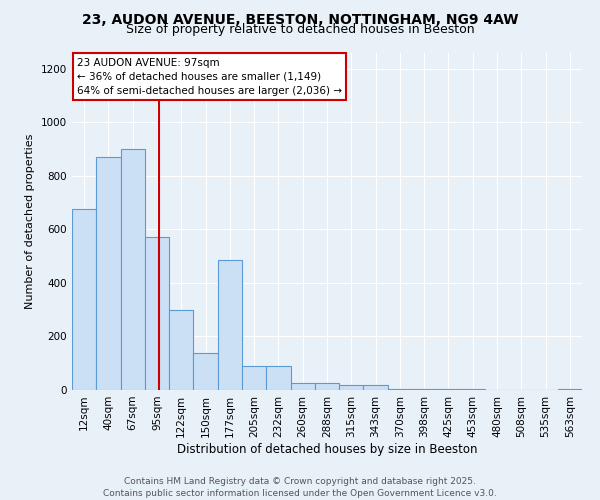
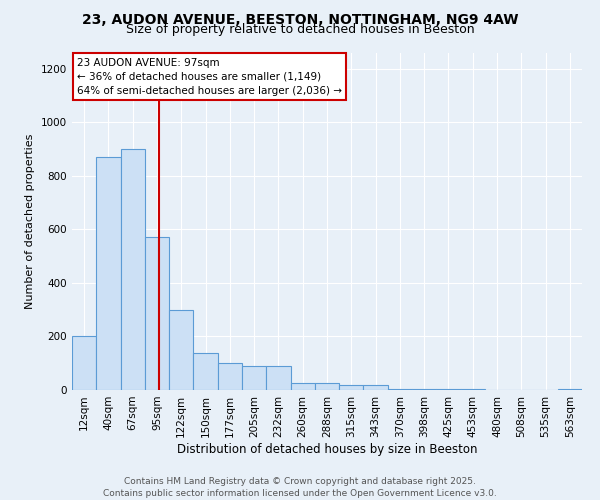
12sqm: 675 -> 200
177sqm: 485 -> 100
